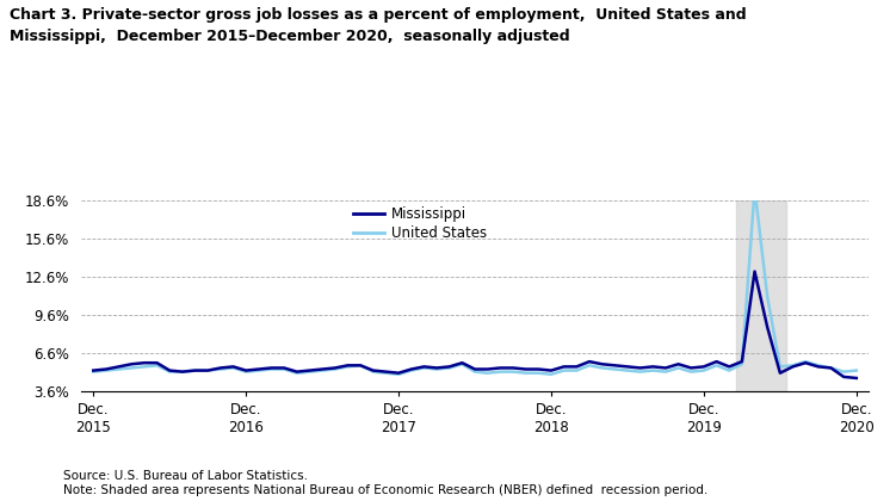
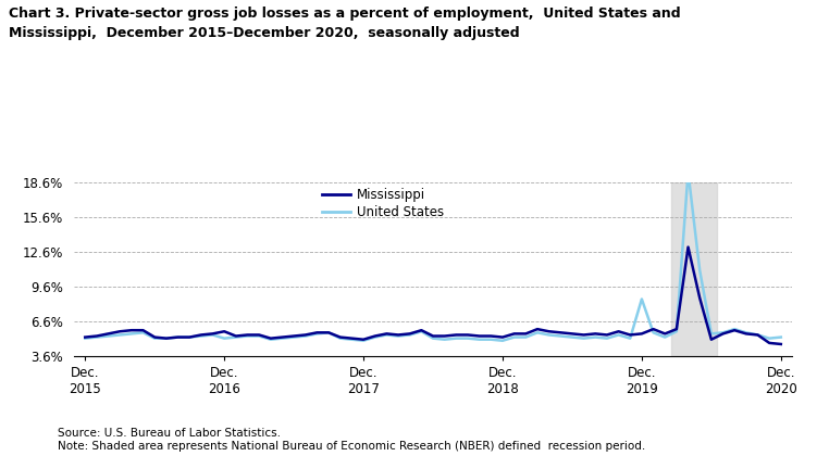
Mississippi/Dec. 2016: 5.2% -> 5.7%
United States/Dec. 2019: 5.2% -> 8.5%
